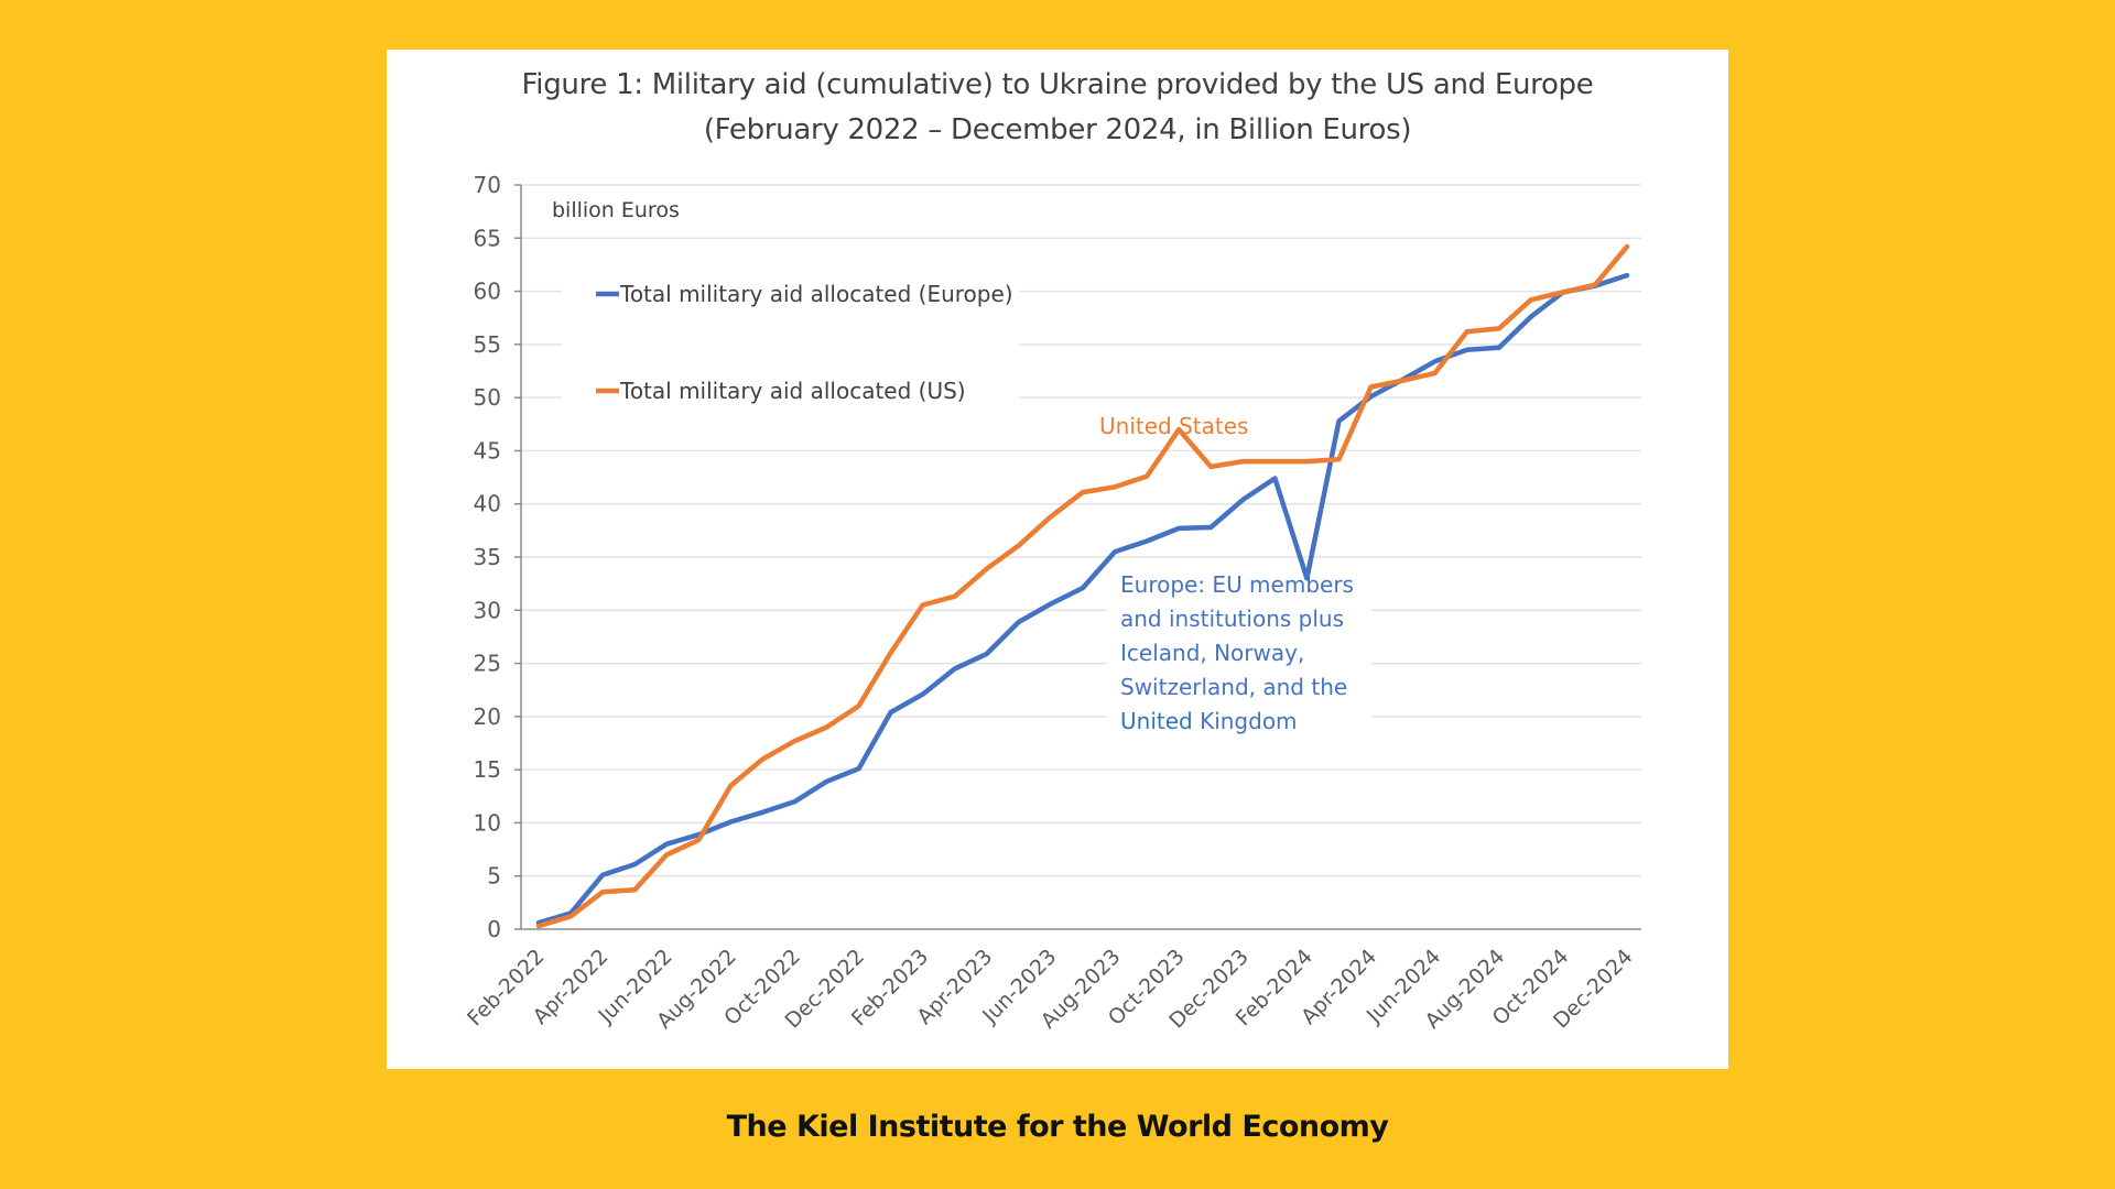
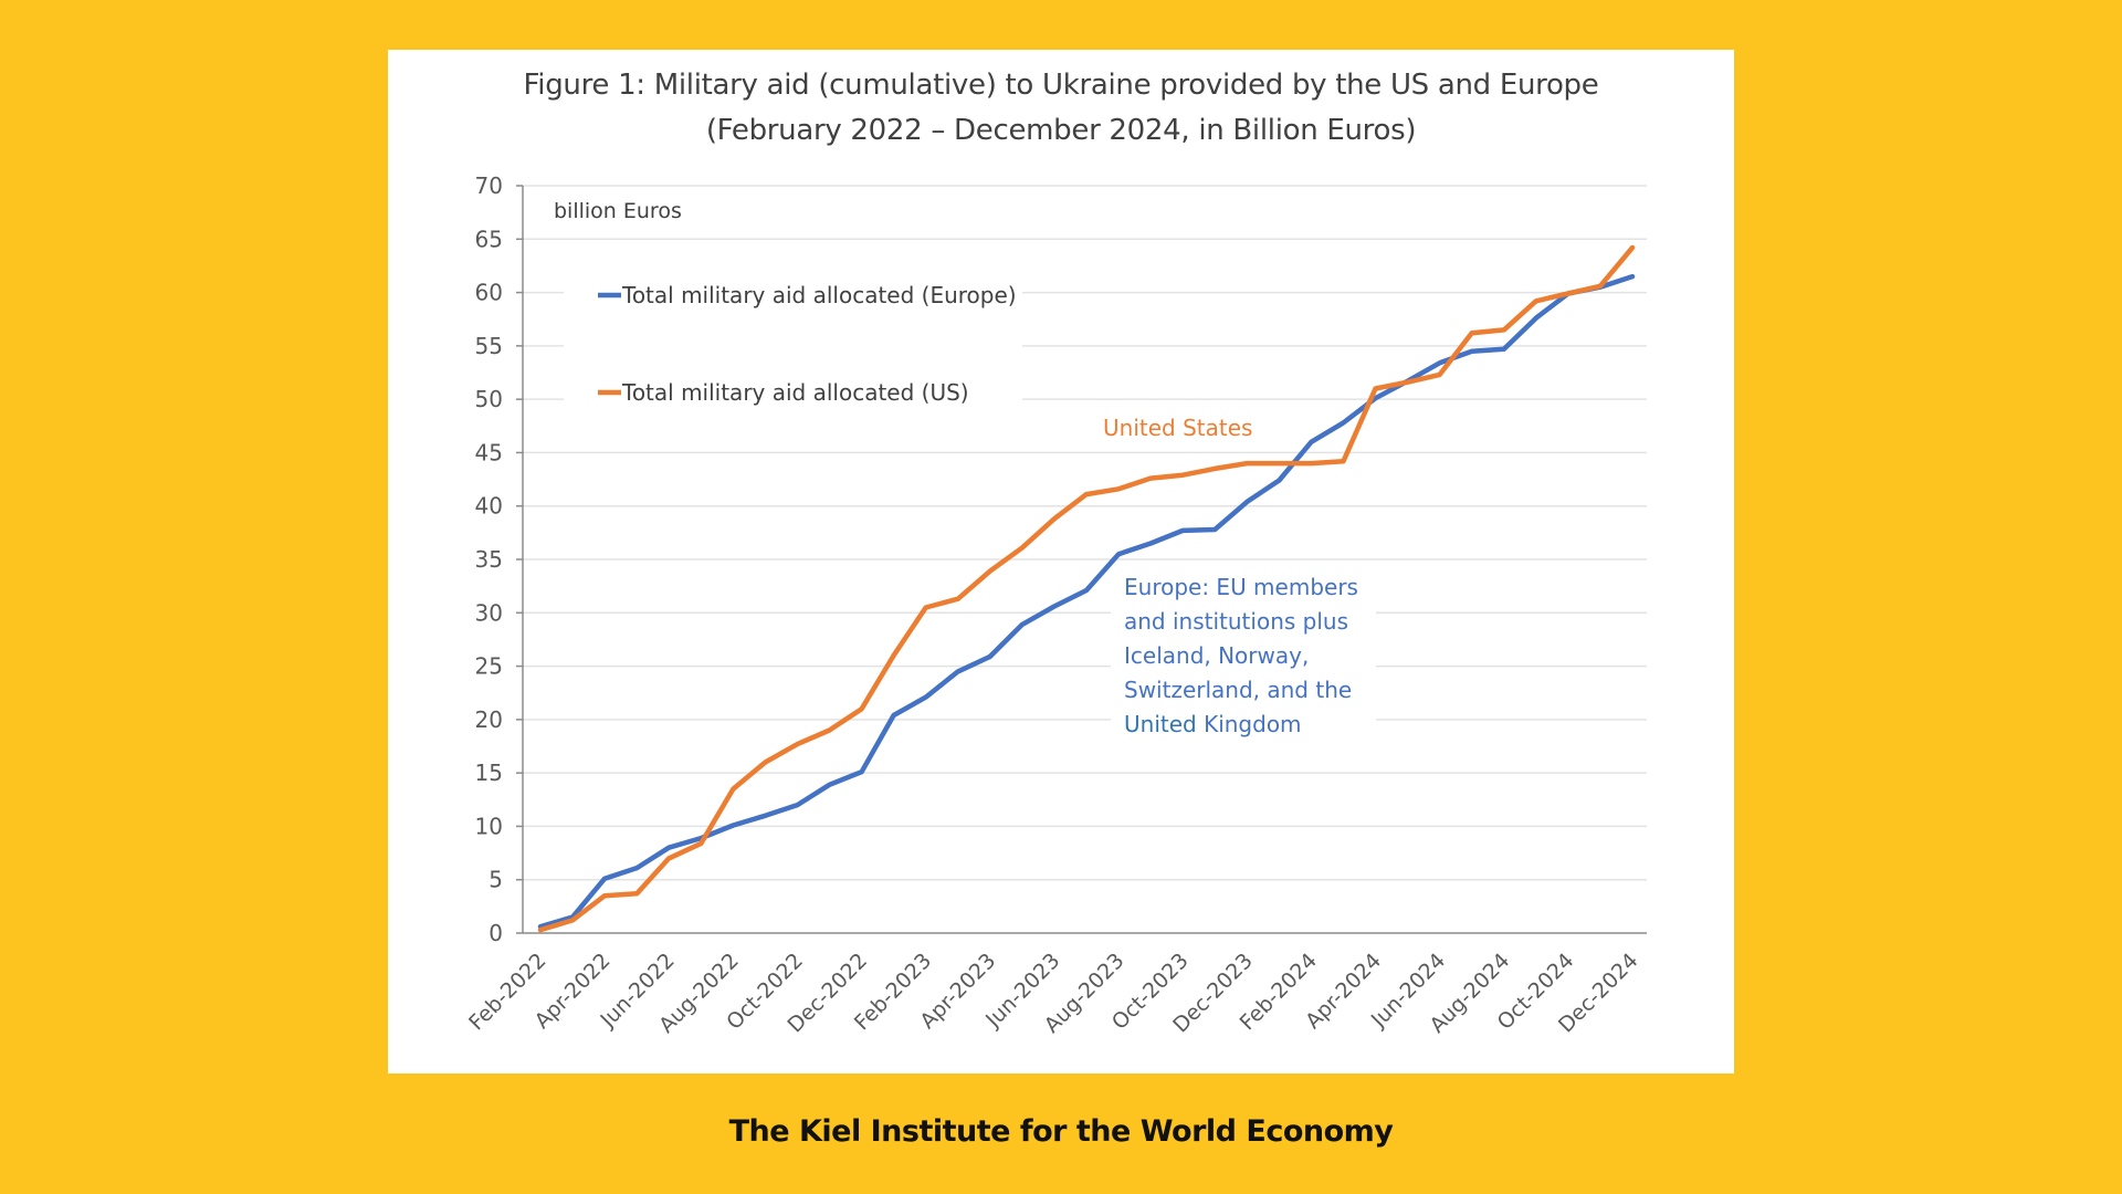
Total military aid allocated (US)/Oct-2023: 47 -> 43
Total military aid allocated (Europe)/Feb-2024: 33 -> 46
